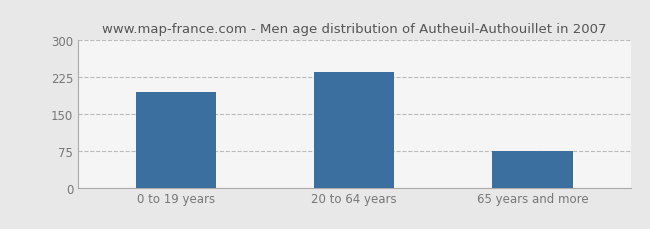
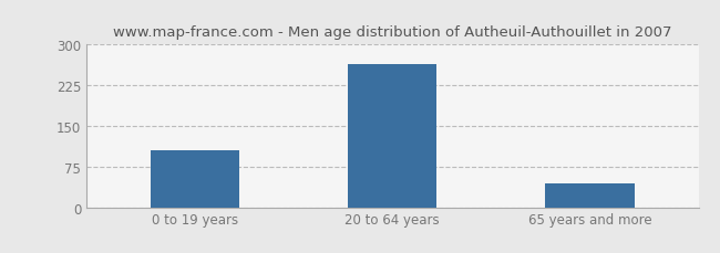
0 to 19 years: 195 -> 105
20 to 64 years: 235 -> 265
65 years and more: 75 -> 45
